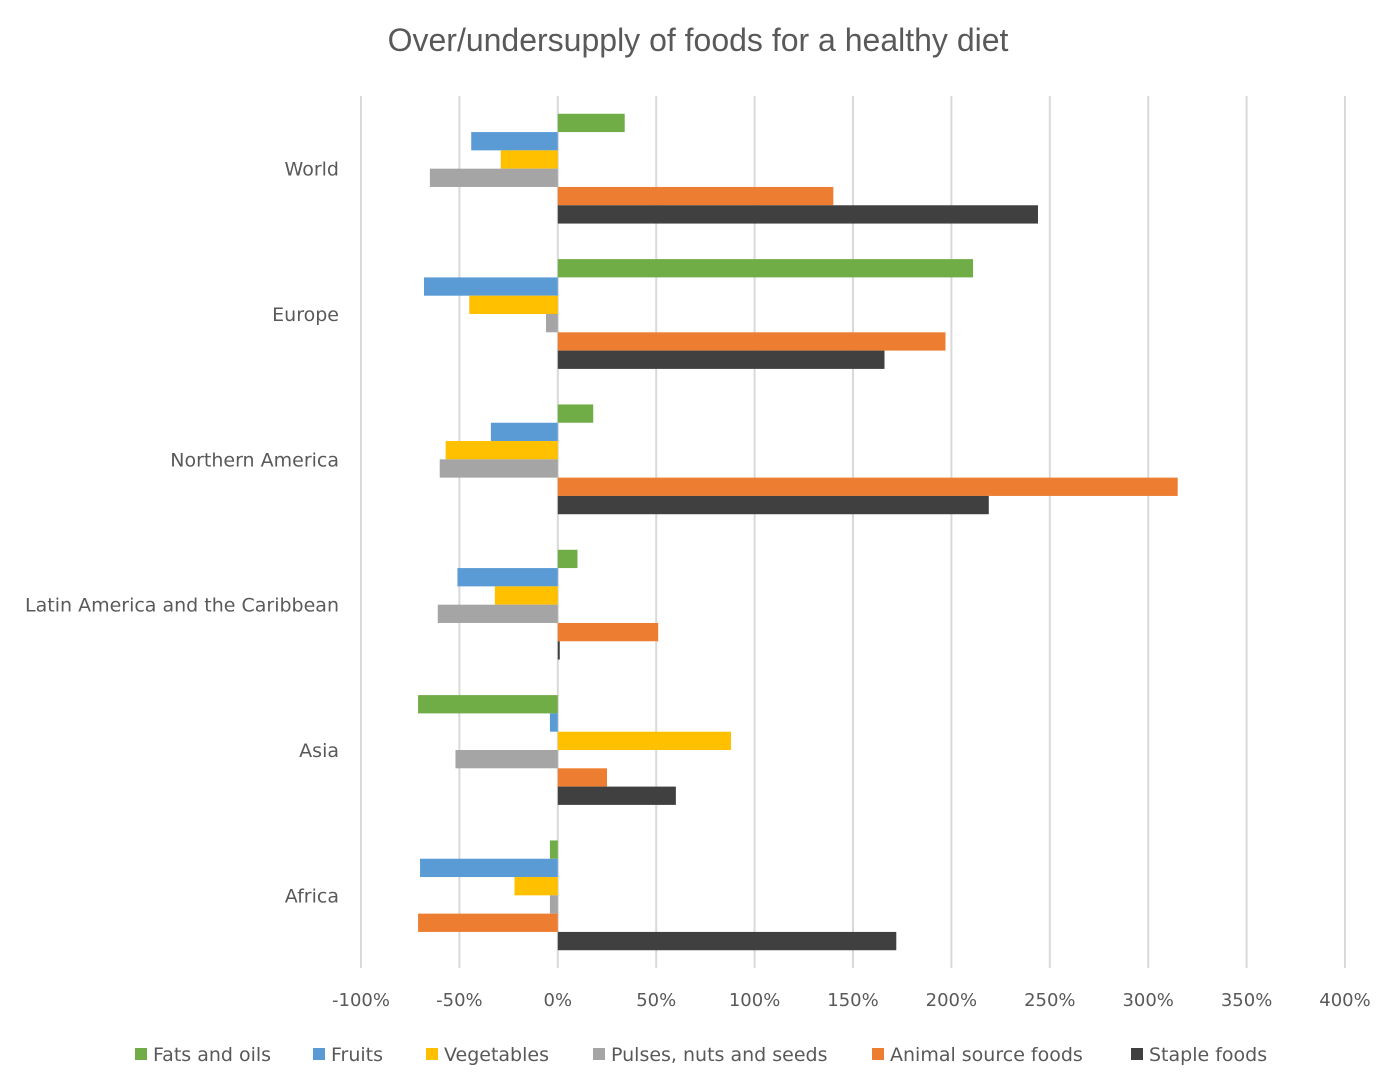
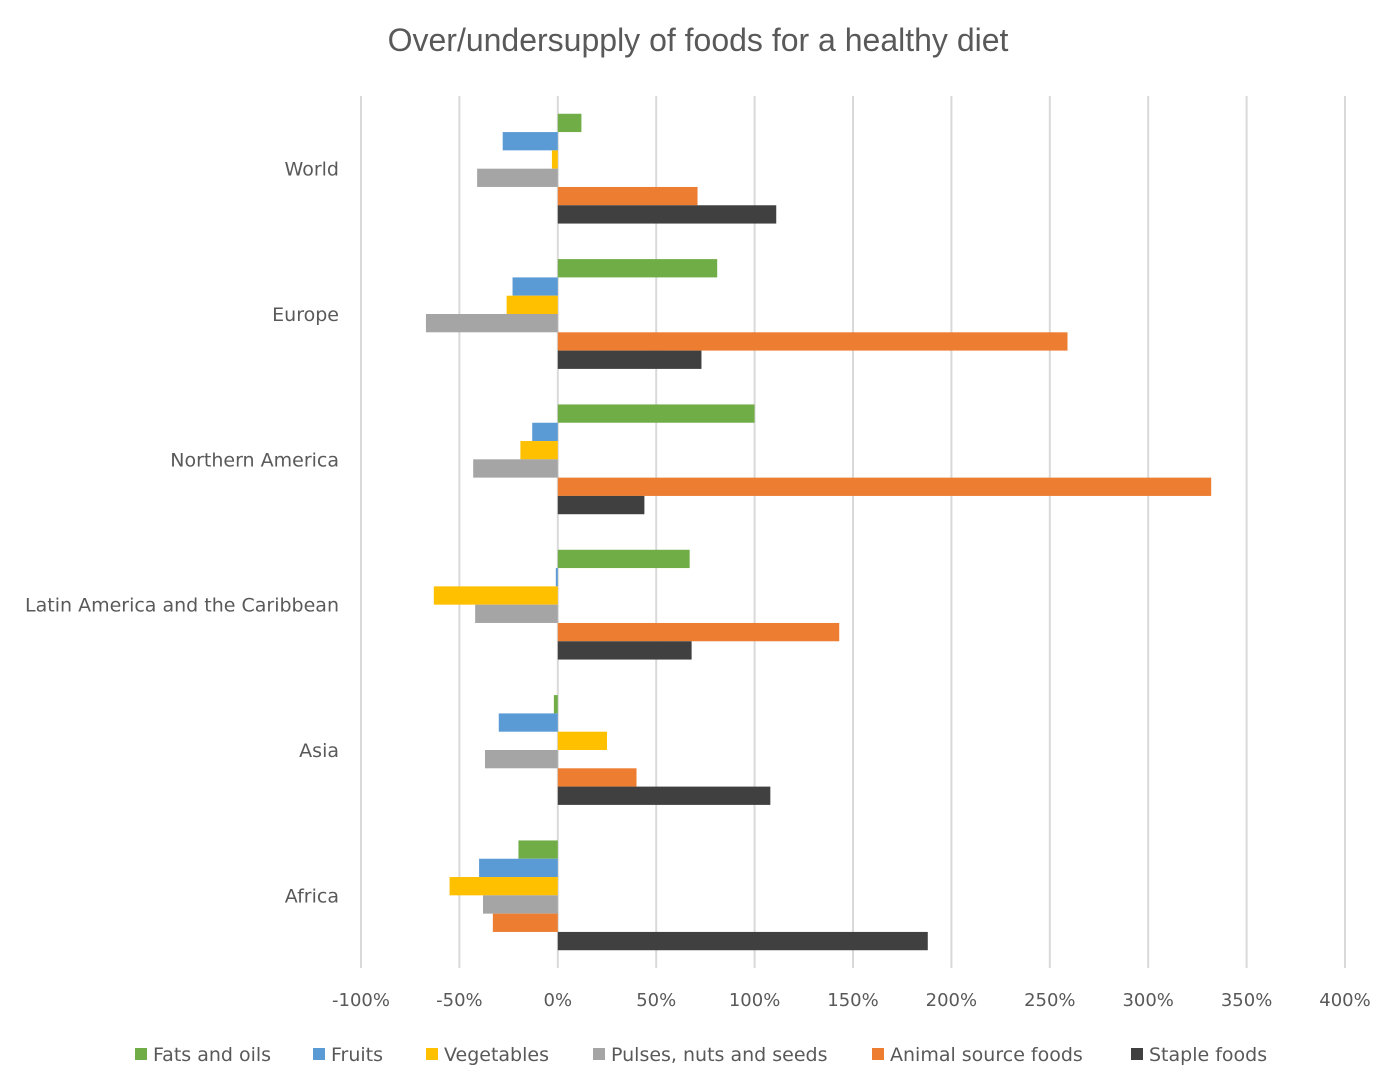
Fats and oils/World: 34% -> 12%
Fruits/World: -44% -> -28%
Vegetables/World: -29% -> -3%
Pulses, nuts and seeds/World: -65% -> -41%
Animal source foods/World: 140% -> 71%
Staple foods/World: 244% -> 111%
Fats and oils/Europe: 211% -> 81%
Fruits/Europe: -68% -> -23%
Vegetables/Europe: -45% -> -26%
Pulses, nuts and seeds/Europe: -6% -> -67%
Animal source foods/Europe: 197% -> 259%
Staple foods/Europe: 166% -> 73%
Fats and oils/Northern America: 18% -> 100%
Fruits/Northern America: -34% -> -13%
Vegetables/Northern America: -57% -> -19%
Pulses, nuts and seeds/Northern America: -60% -> -43%
Animal source foods/Northern America: 315% -> 332%
Staple foods/Northern America: 219% -> 44%
Fats and oils/Latin America and the Caribbean: 10% -> 67%
Fruits/Latin America and the Caribbean: -51% -> -1%
Vegetables/Latin America and the Caribbean: -32% -> -63%
Pulses, nuts and seeds/Latin America and the Caribbean: -61% -> -42%
Animal source foods/Latin America and the Caribbean: 51% -> 143%
Staple foods/Latin America and the Caribbean: 1% -> 68%
Fats and oils/Asia: -71% -> -2%
Fruits/Asia: -4% -> -30%
Vegetables/Asia: 88% -> 25%
Pulses, nuts and seeds/Asia: -52% -> -37%
Animal source foods/Asia: 25% -> 40%
Staple foods/Asia: 60% -> 108%
Fats and oils/Africa: -4% -> -20%
Fruits/Africa: -70% -> -40%
Vegetables/Africa: -22% -> -55%
Pulses, nuts and seeds/Africa: -4% -> -38%
Animal source foods/Africa: -71% -> -33%
Staple foods/Africa: 172% -> 188%
